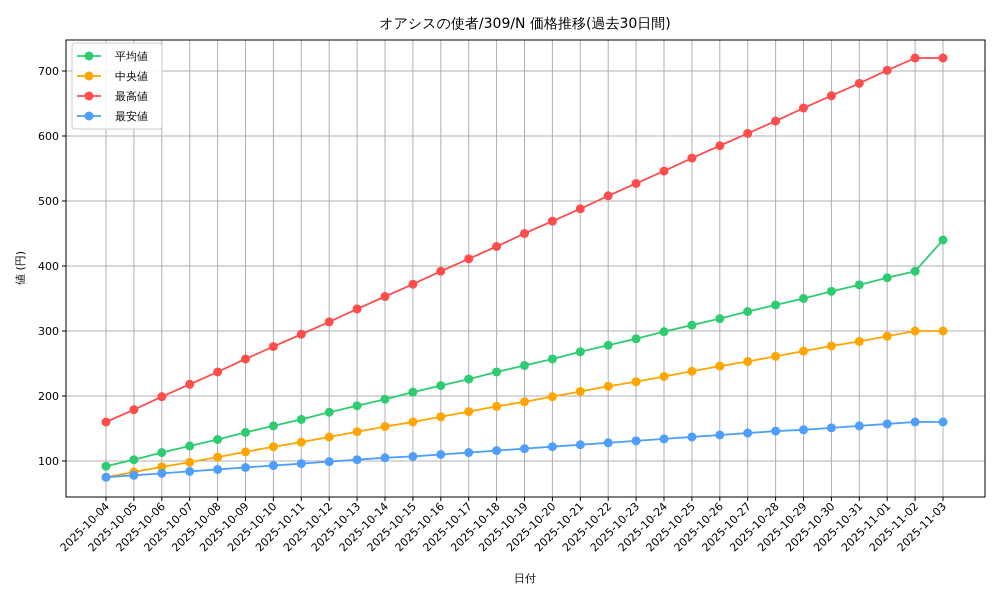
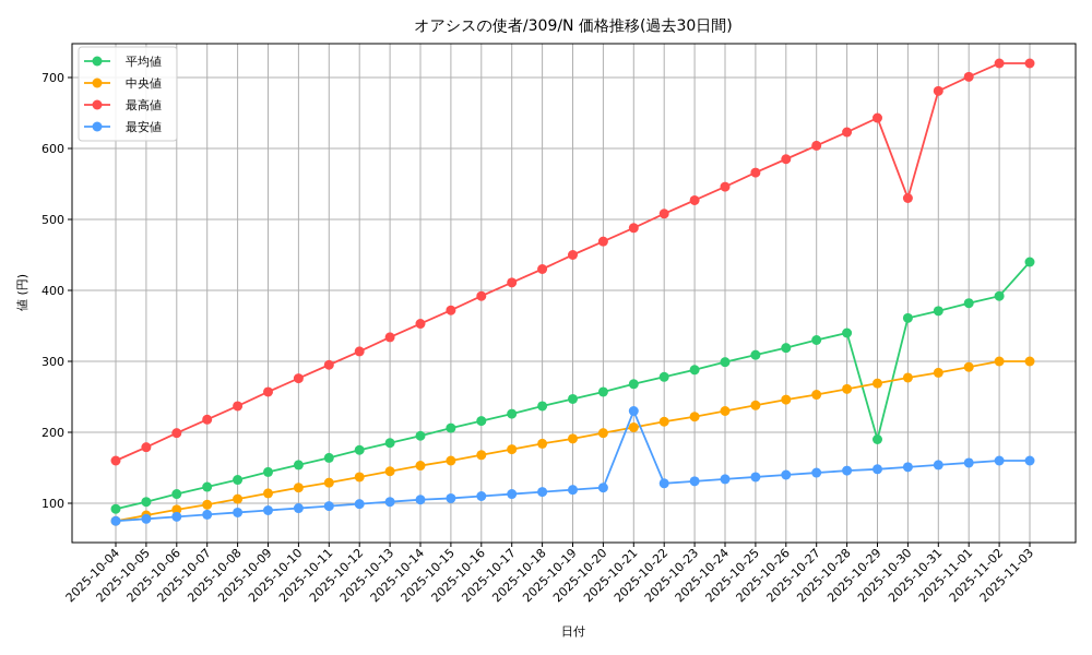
最安値/2025-10-21: 120 -> 230
平均値/2025-10-29: 350 -> 190
最高値/2025-10-30: 660 -> 530
